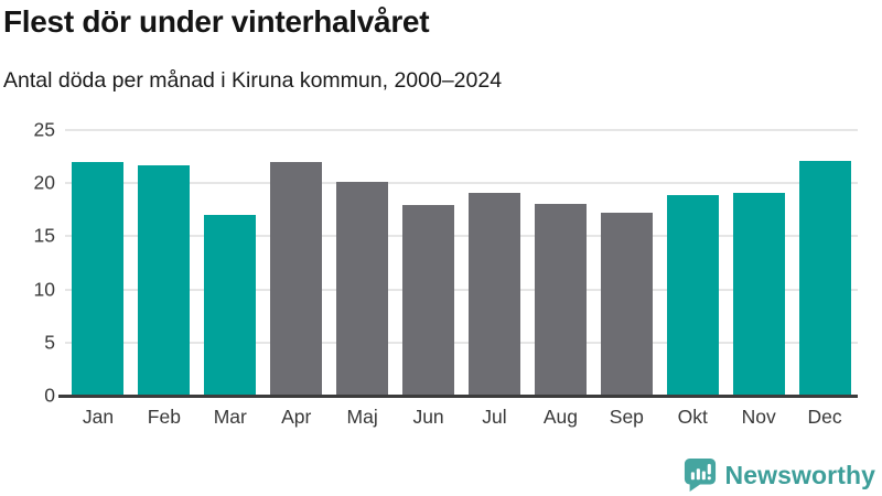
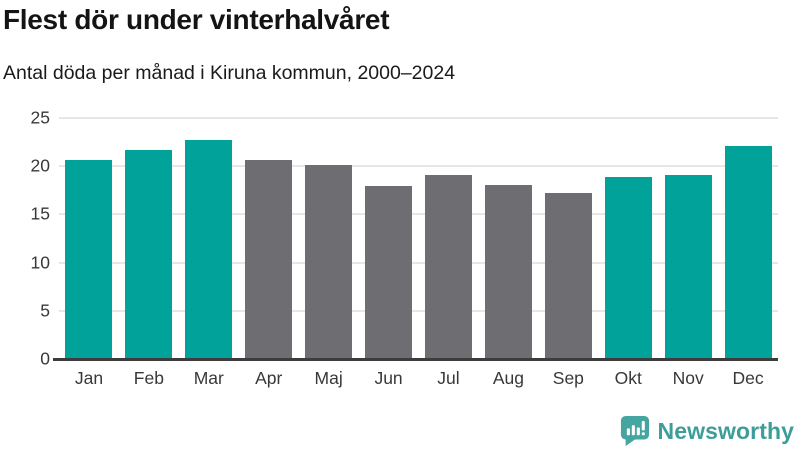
Jan: 22 -> 21
Mar: 17 -> 23
Apr: 22 -> 21
